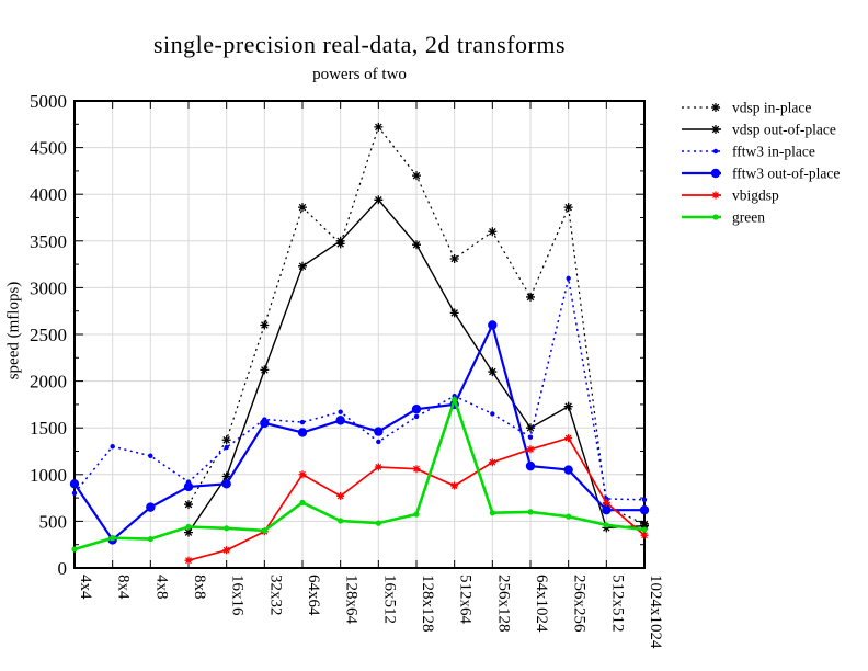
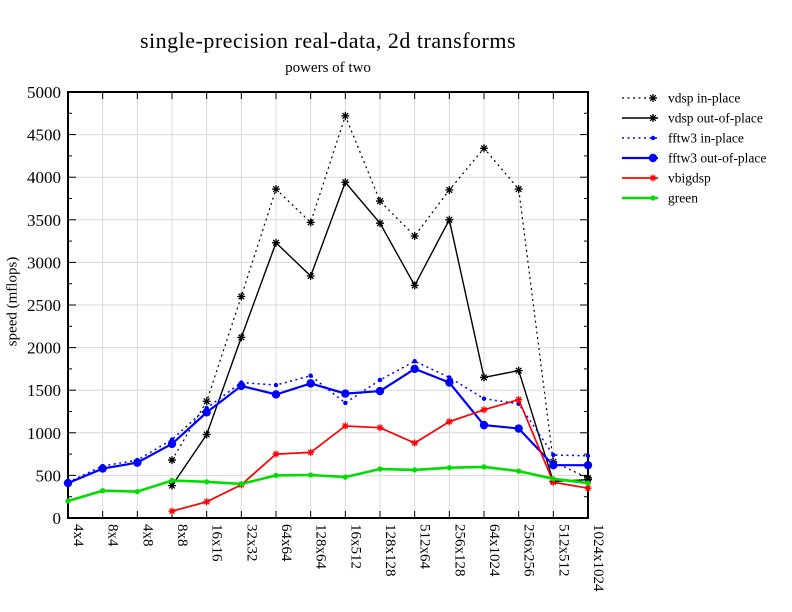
fftw3 in-place/4x4: 800 -> 400
fftw3 out-of-place/4x4: 900 -> 400
fftw3 in-place/8x4: 1300 -> 600
fftw3 out-of-place/8x4: 300 -> 600
fftw3 in-place/4x8: 1200 -> 700
fftw3 out-of-place/16x16: 900 -> 1200
vbigdsp/64x64: 1000 -> 800
green/64x64: 700 -> 500
vdsp out-of-place/128x64: 3500 -> 2800
vdsp in-place/128x128: 4200 -> 3700
fftw3 out-of-place/128x128: 1700 -> 1500
green/512x64: 1800 -> 600
vdsp in-place/256x128: 3600 -> 3800
vdsp out-of-place/256x128: 2100 -> 3500
fftw3 out-of-place/256x128: 2600 -> 1600
vdsp in-place/64x1024: 2900 -> 4300
vdsp out-of-place/64x1024: 1500 -> 1600
fftw3 in-place/256x256: 3100 -> 1300
vbigdsp/512x512: 700 -> 400
